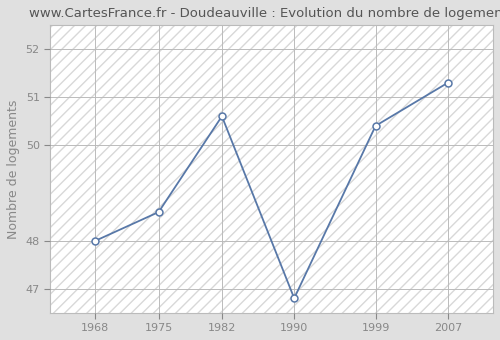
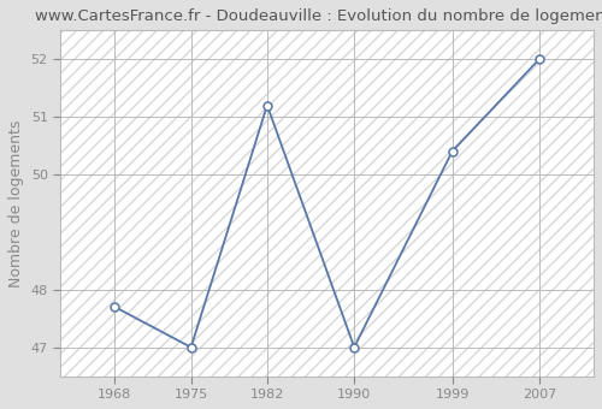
1968: 48.0 -> 47.7
1975: 48.6 -> 47.0
1982: 50.6 -> 51.2
1990: 46.8 -> 47.0
2007: 51.3 -> 52.0
